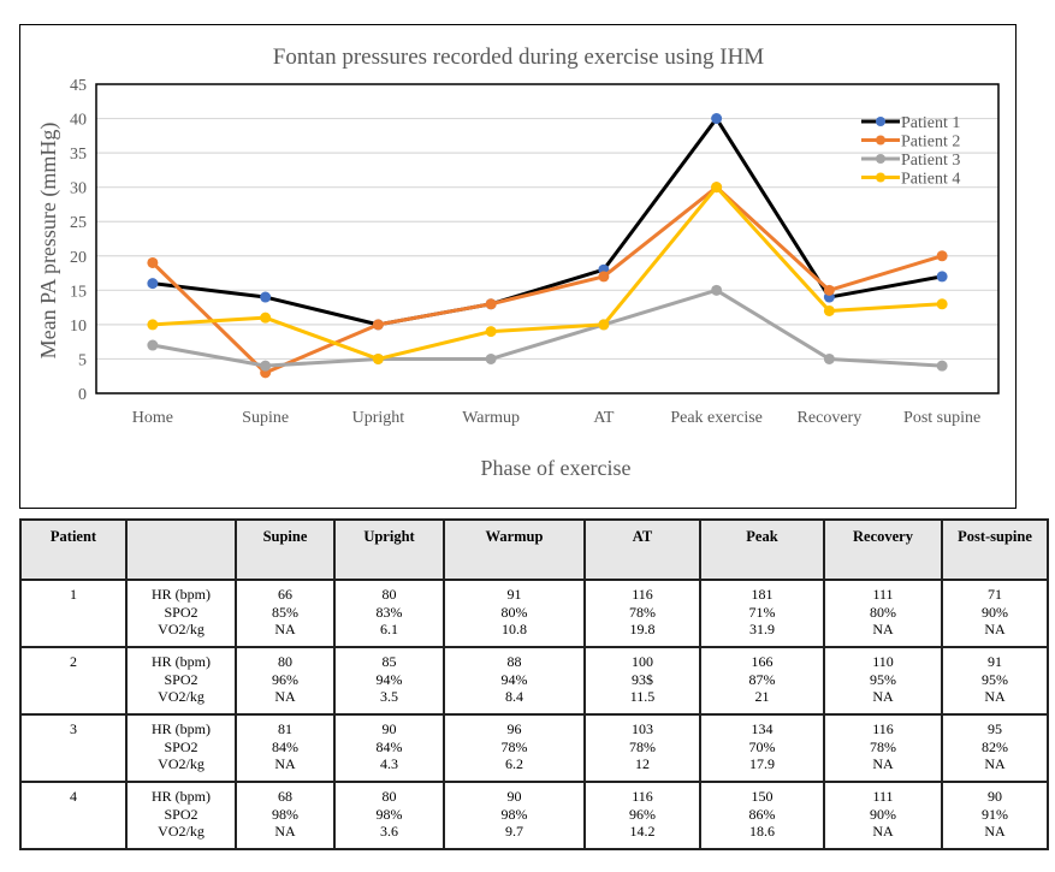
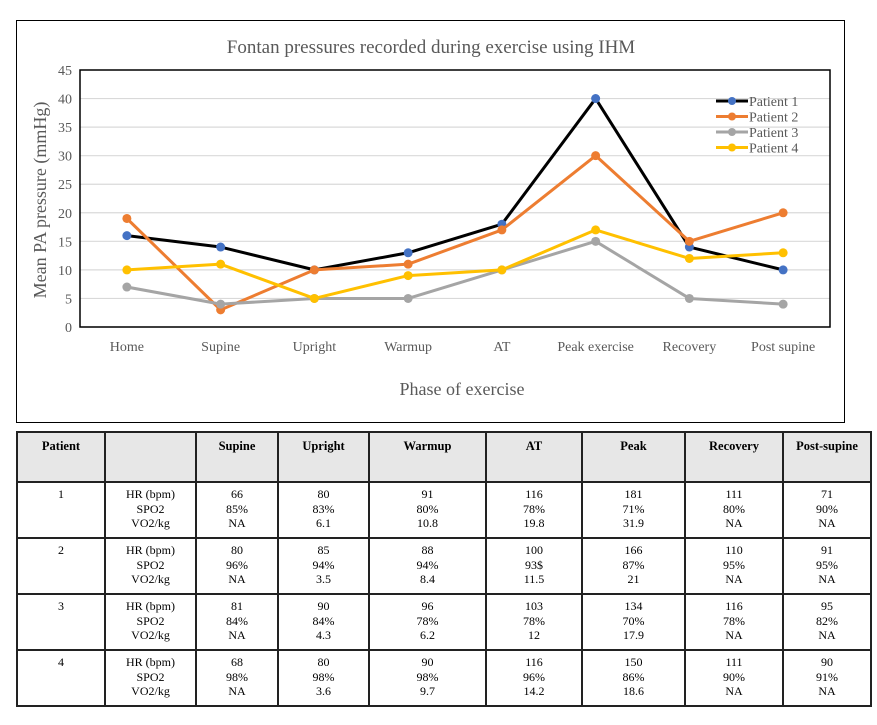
Patient 2/Warmup: 13 -> 11
Patient 4/Peak exercise: 30 -> 17
Patient 1/Post supine: 17 -> 10
